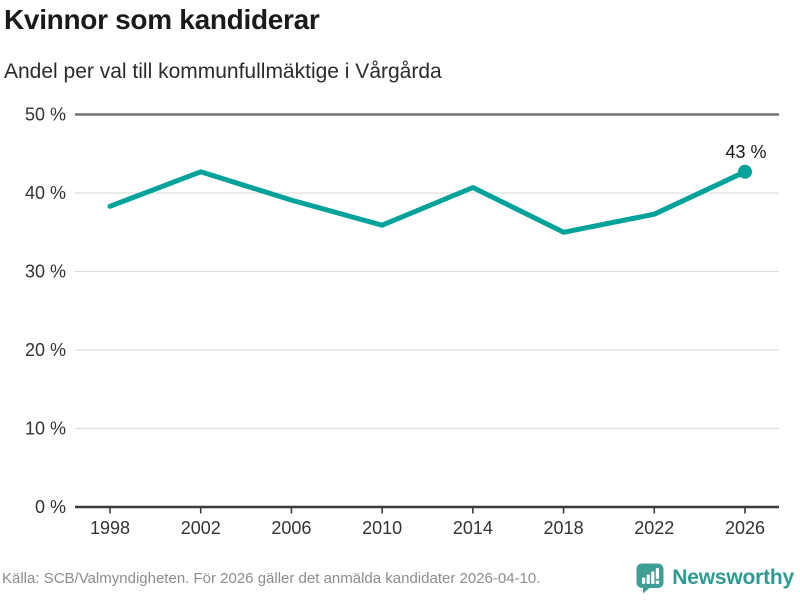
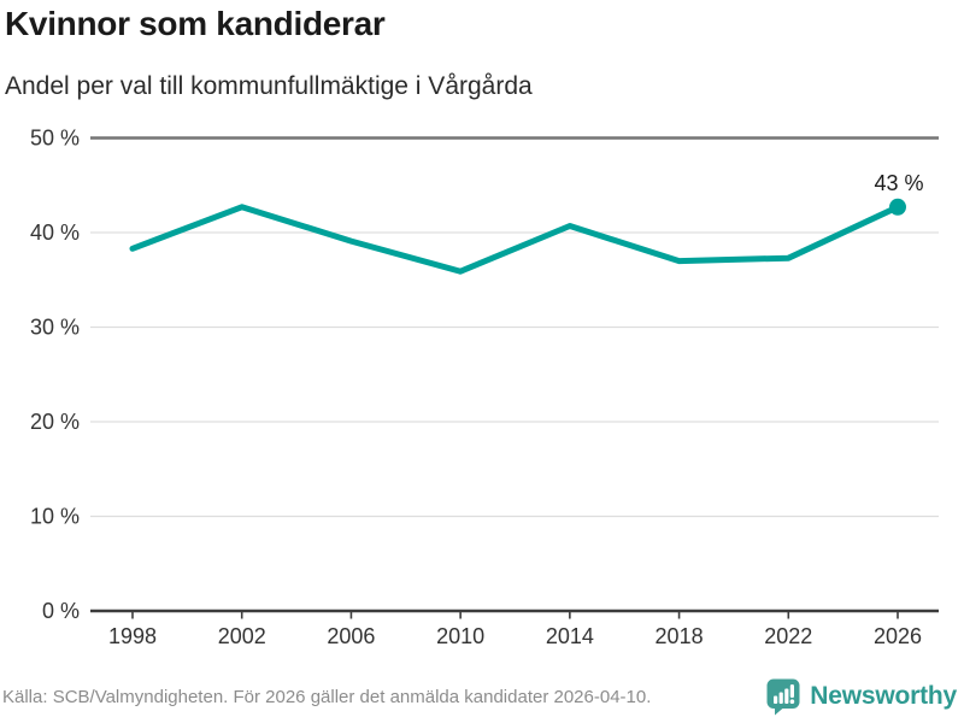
2018: 35% -> 37%
